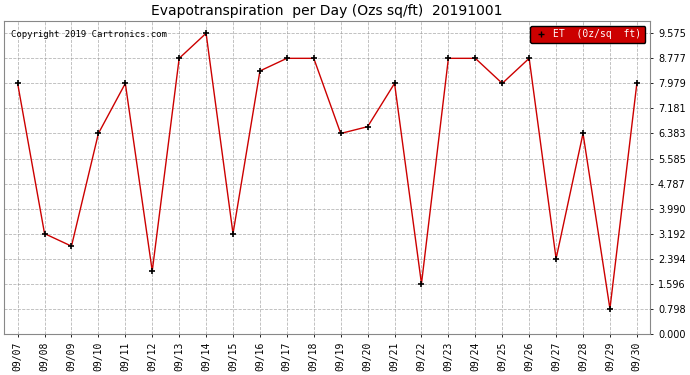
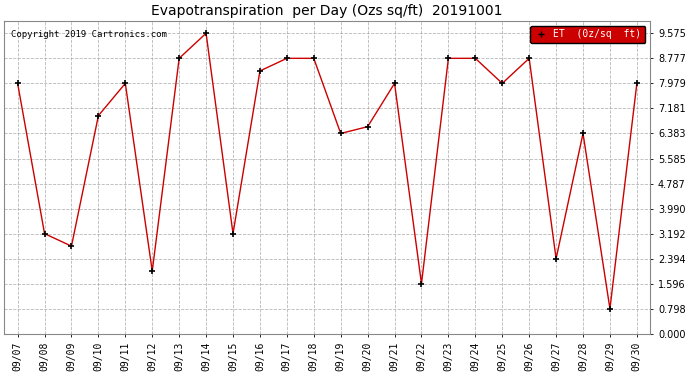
09/10: 6.38 -> 6.95
